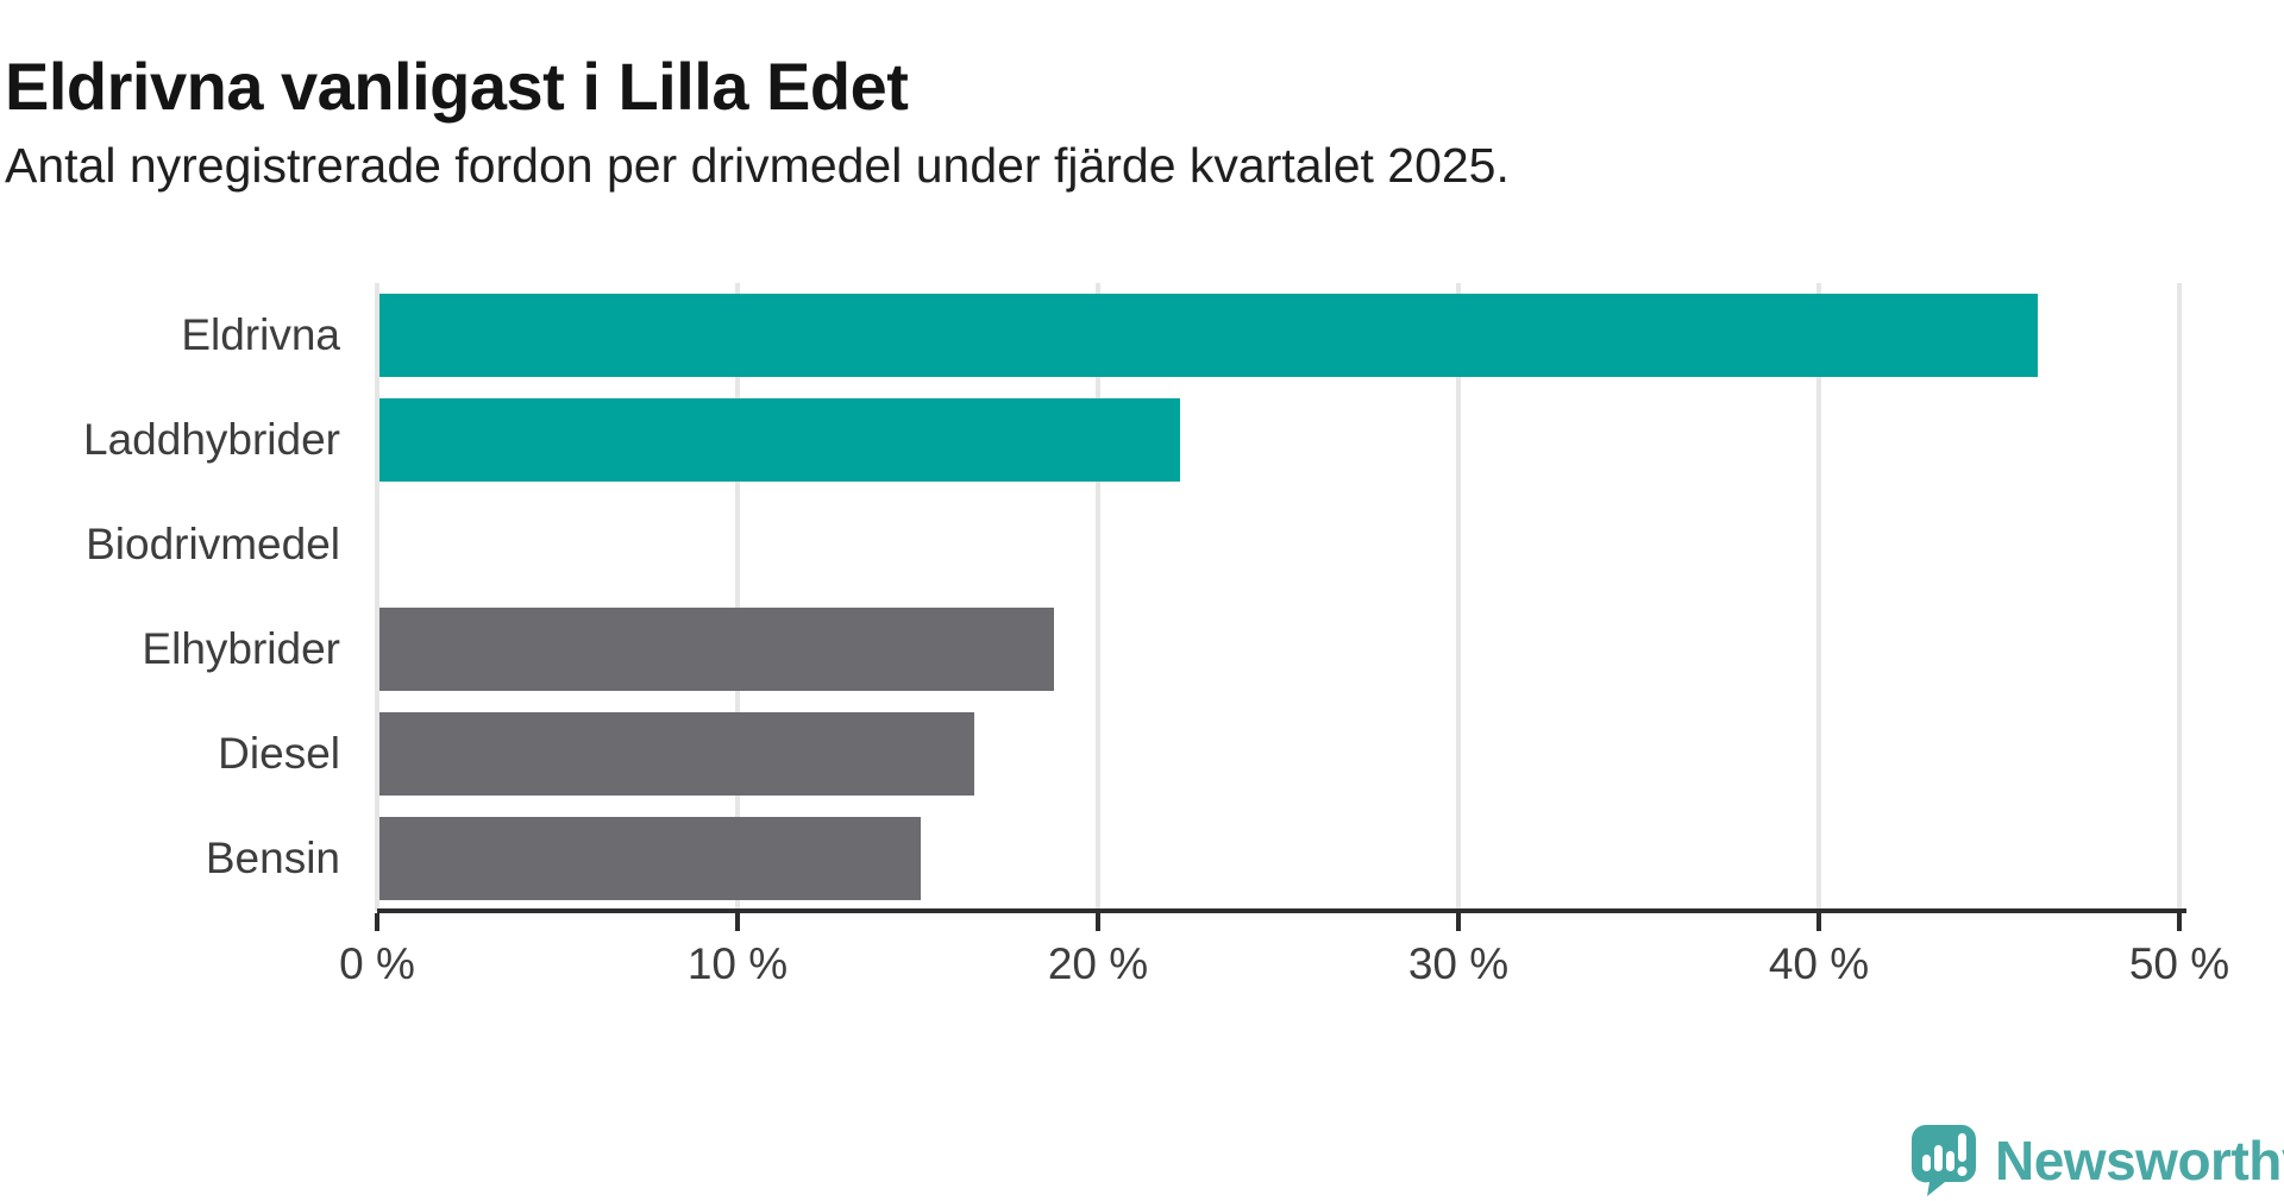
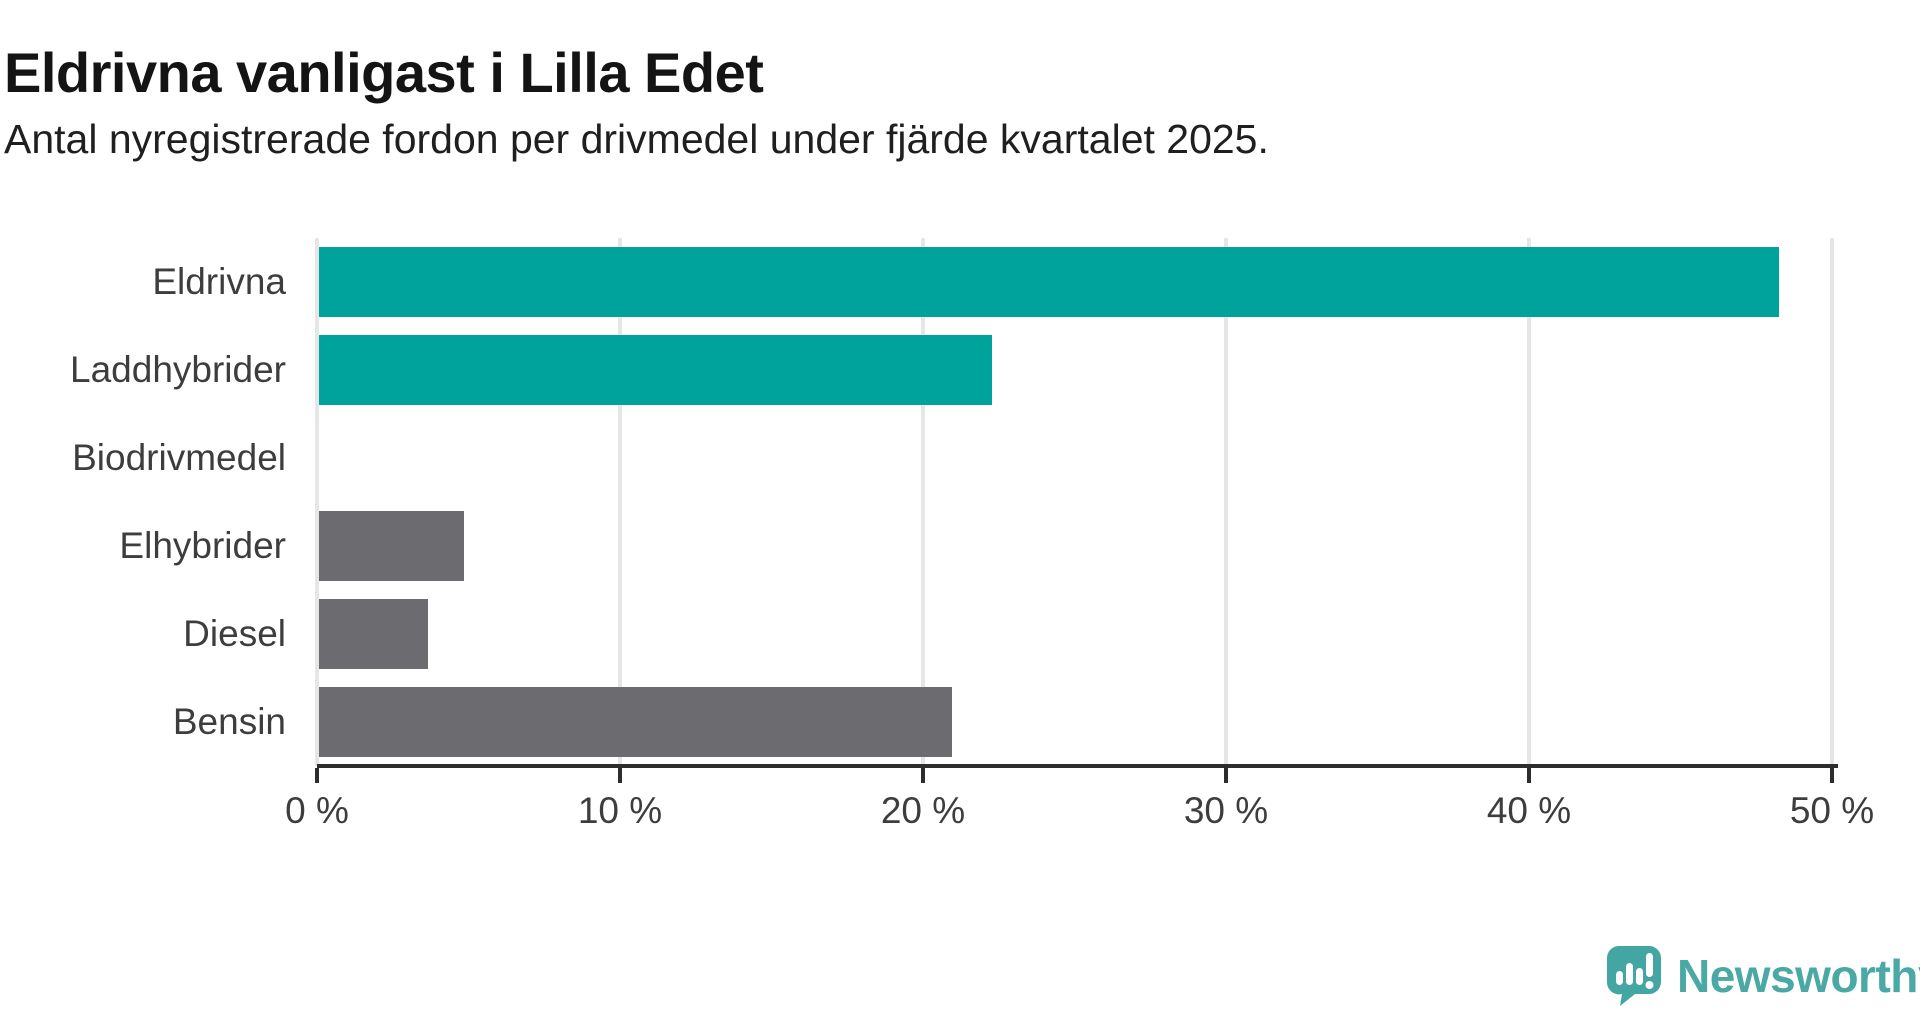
Eldrivna: 46.0% -> 48.2%
Elhybrider: 18.7% -> 4.8%
Diesel: 16.5% -> 3.6%
Bensin: 15.0% -> 20.9%
